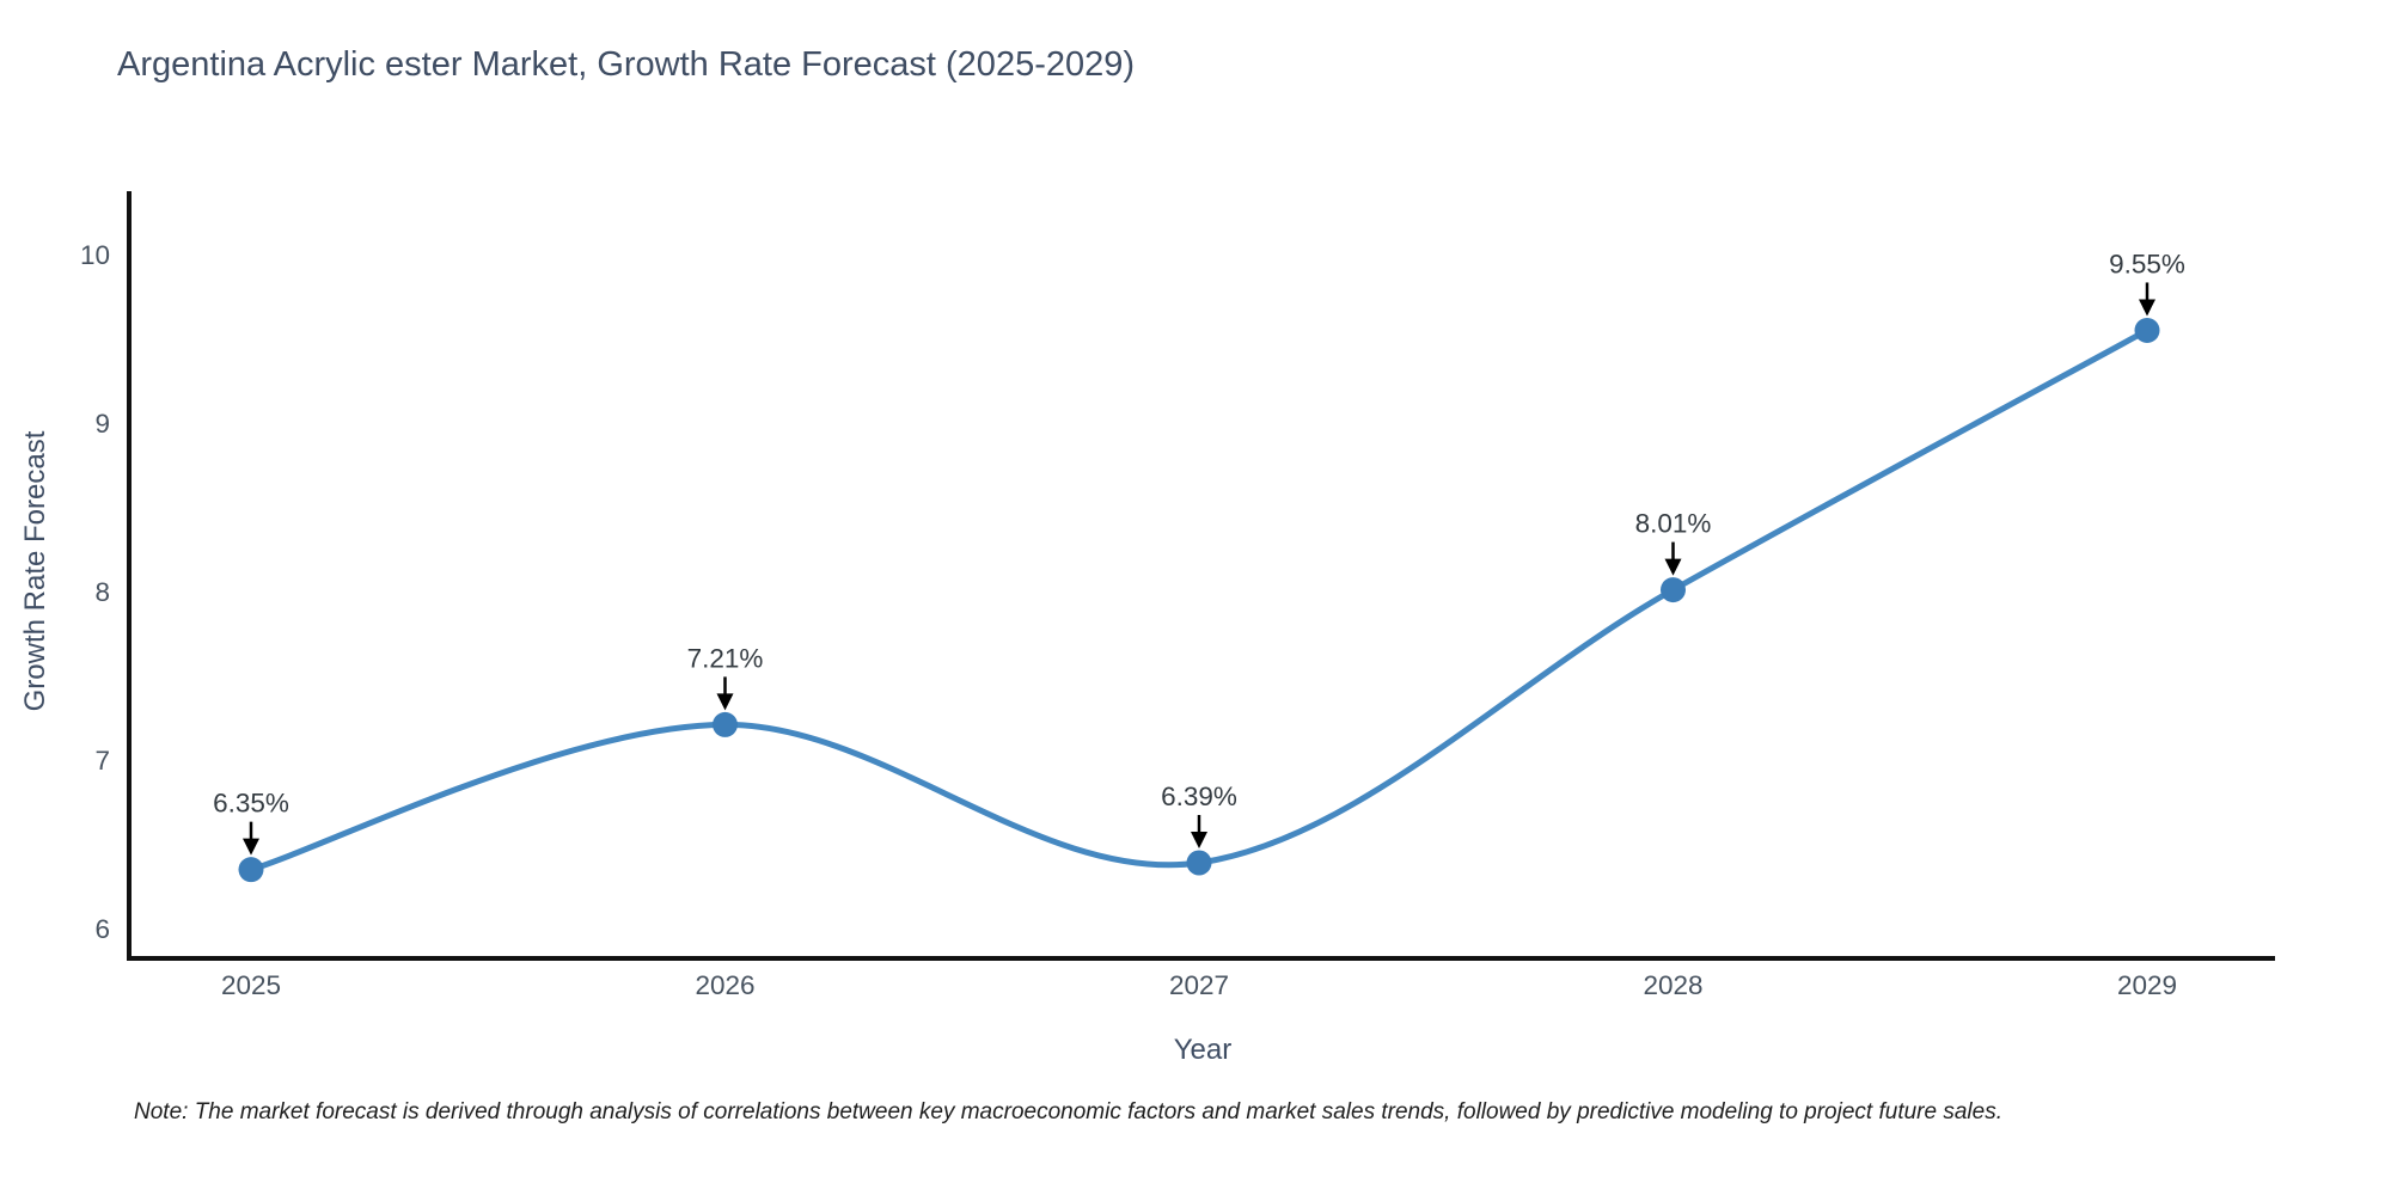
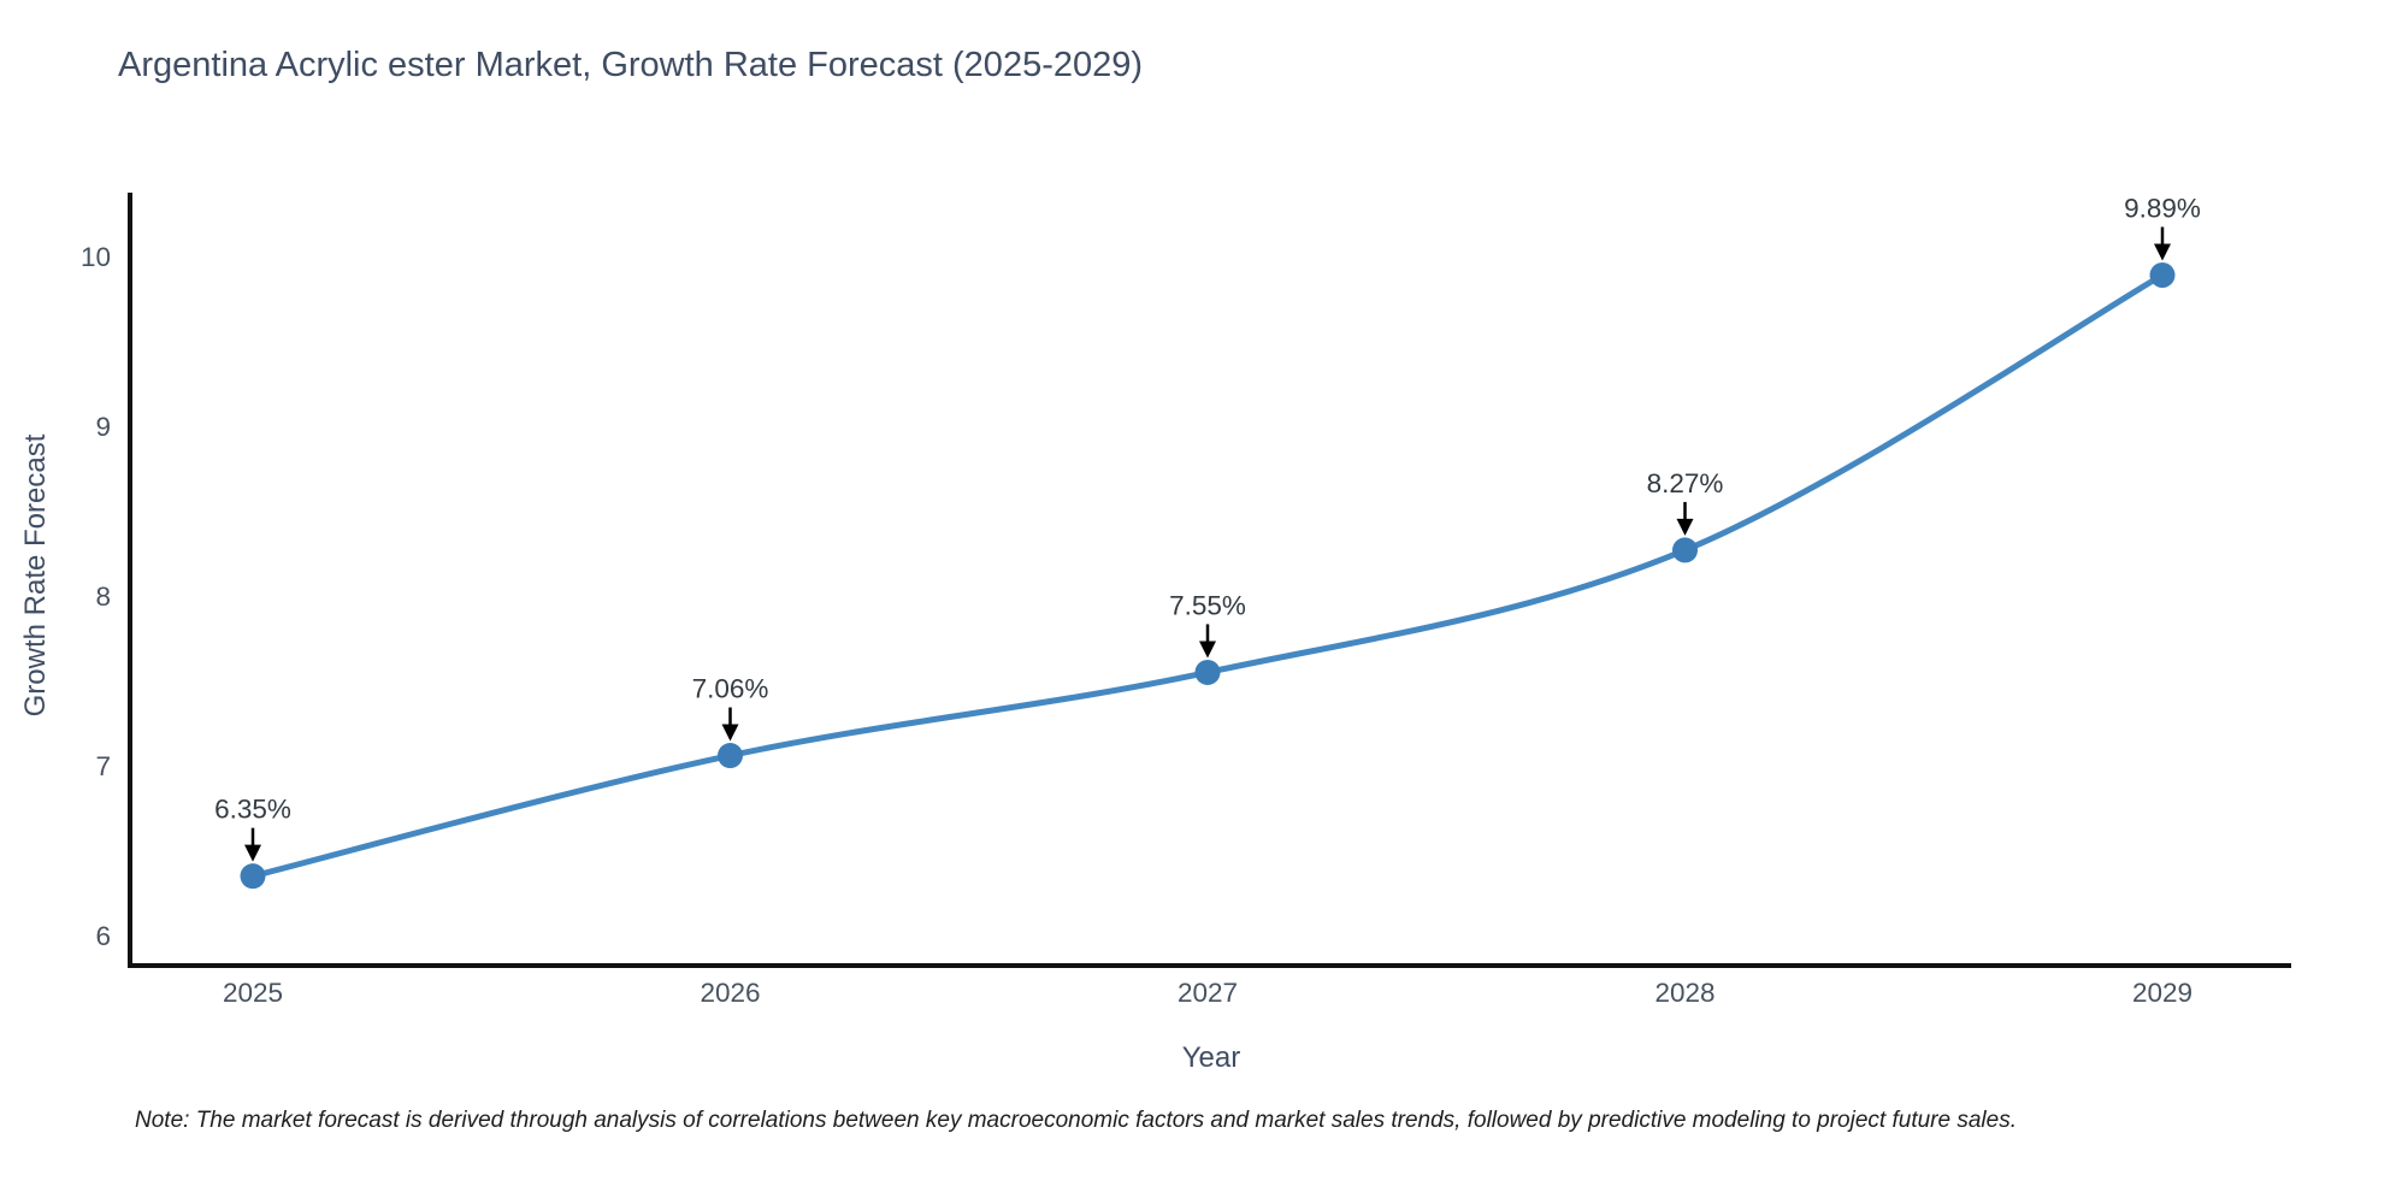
2026: 7.21% -> 7.06%
2027: 6.39% -> 7.55%
2028: 8.01% -> 8.27%
2029: 9.55% -> 9.89%
